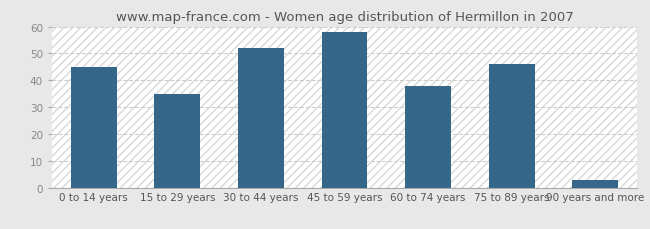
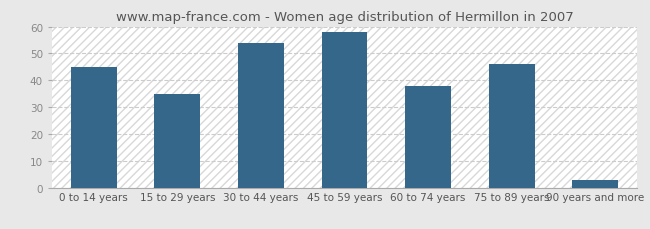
30 to 44 years: 52 -> 54
